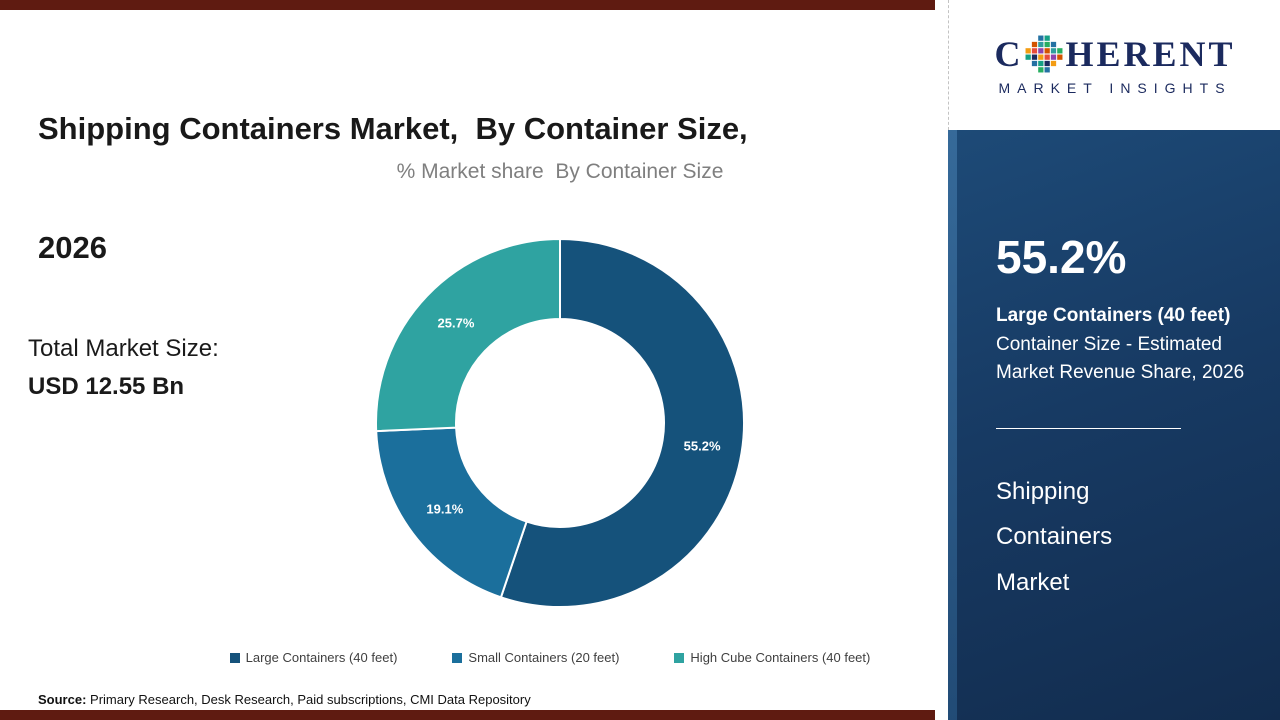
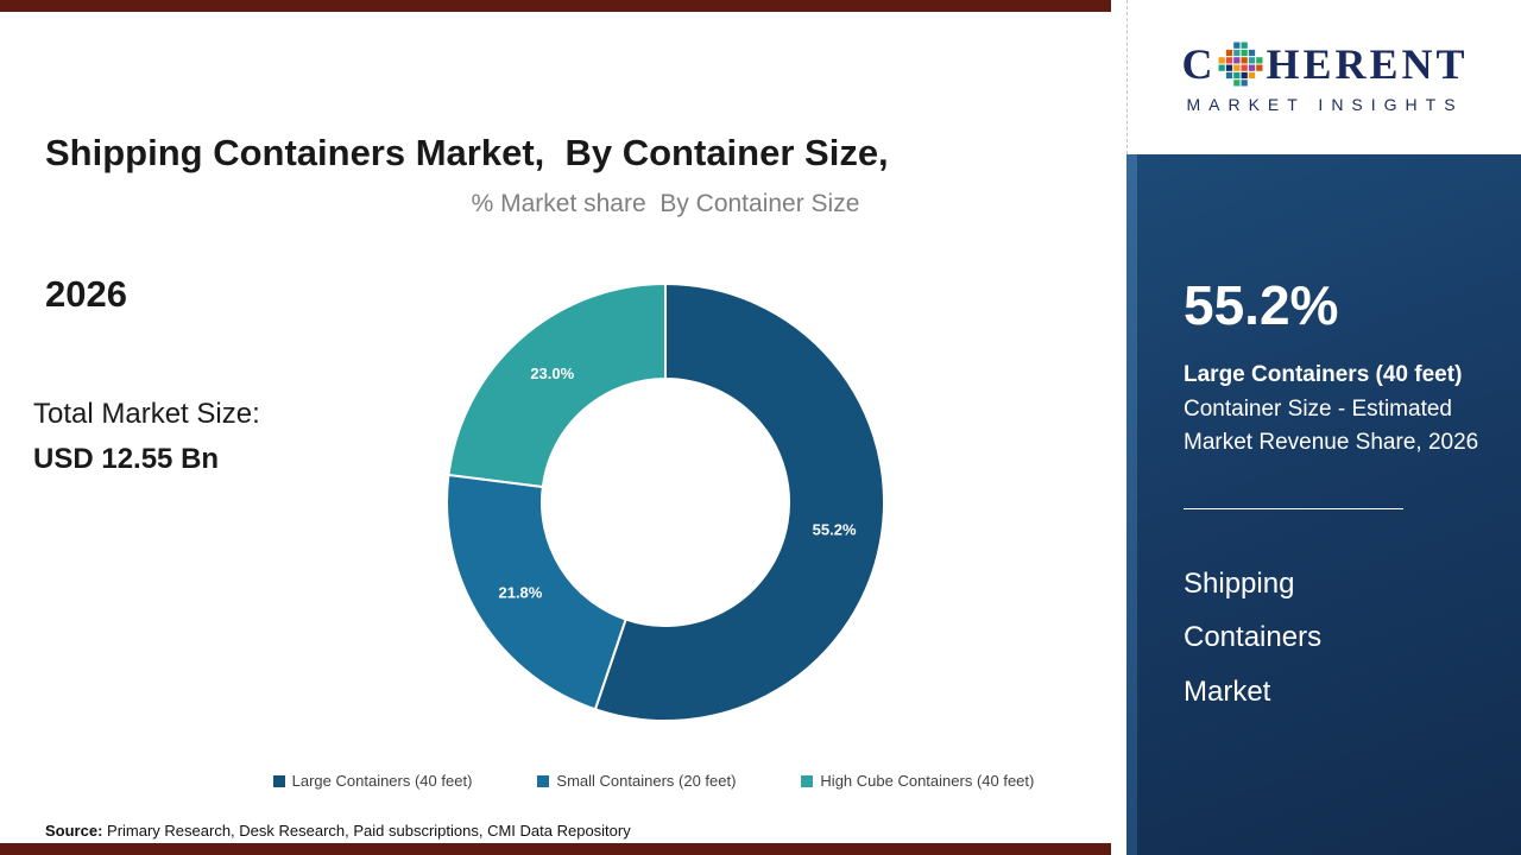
Small Containers (20 feet): 19.1% -> 21.8%
High Cube Containers (40 feet): 25.7% -> 23.0%
